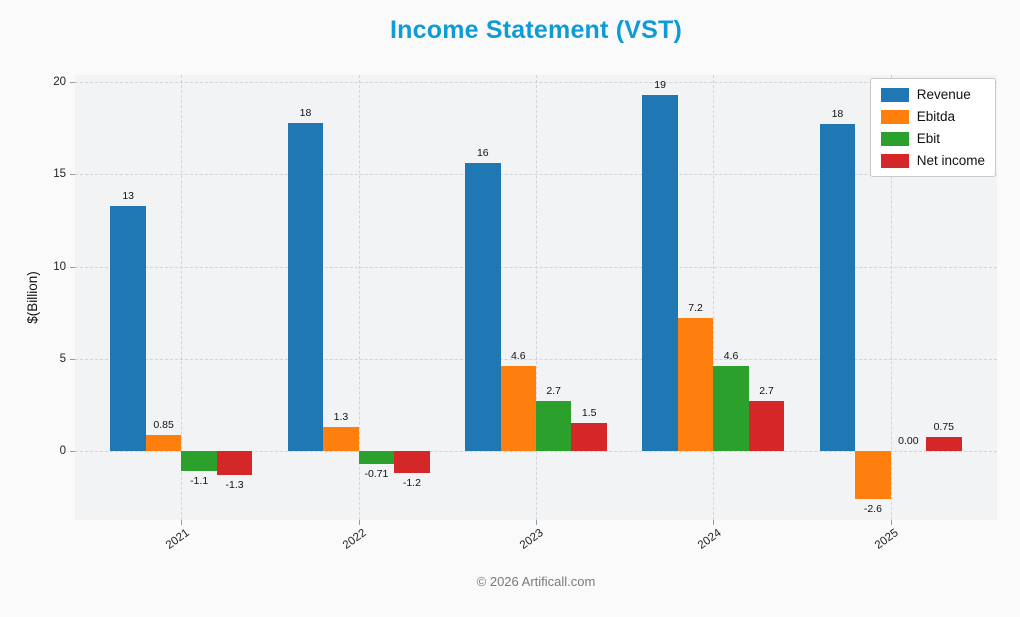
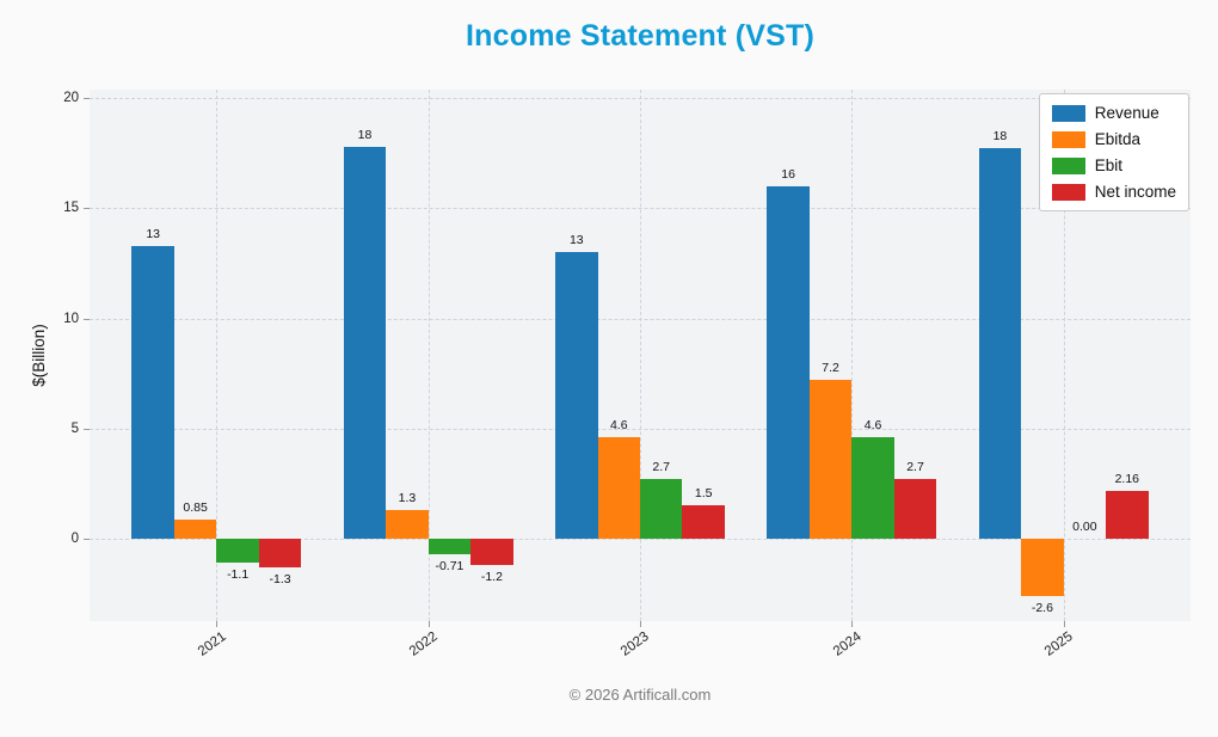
Revenue/2023: 16 -> 13
Revenue/2024: 19 -> 16
Net income/2025: 0.75 -> 2.16
